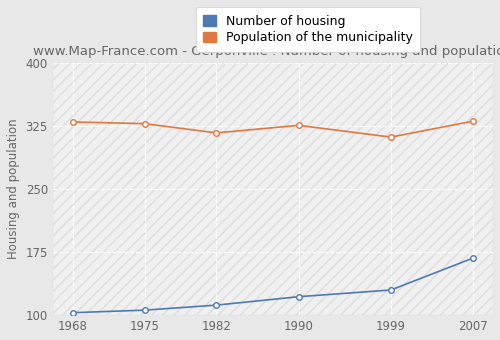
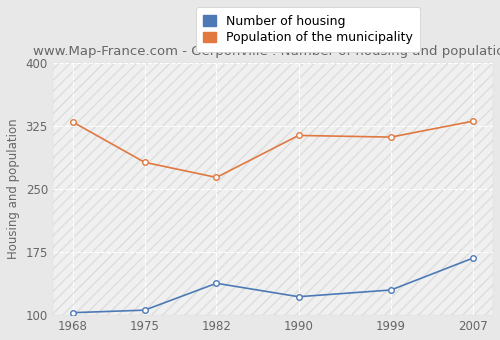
Population of the municipality/1975: 328 -> 282
Number of housing/1982: 112 -> 138
Population of the municipality/1982: 317 -> 264
Population of the municipality/1990: 326 -> 314
